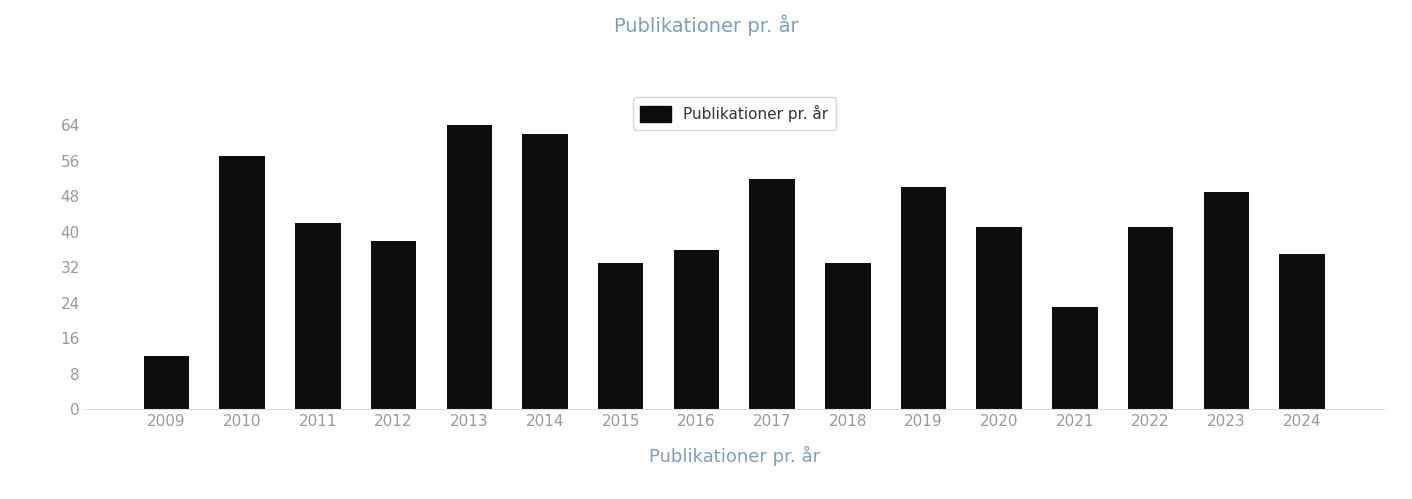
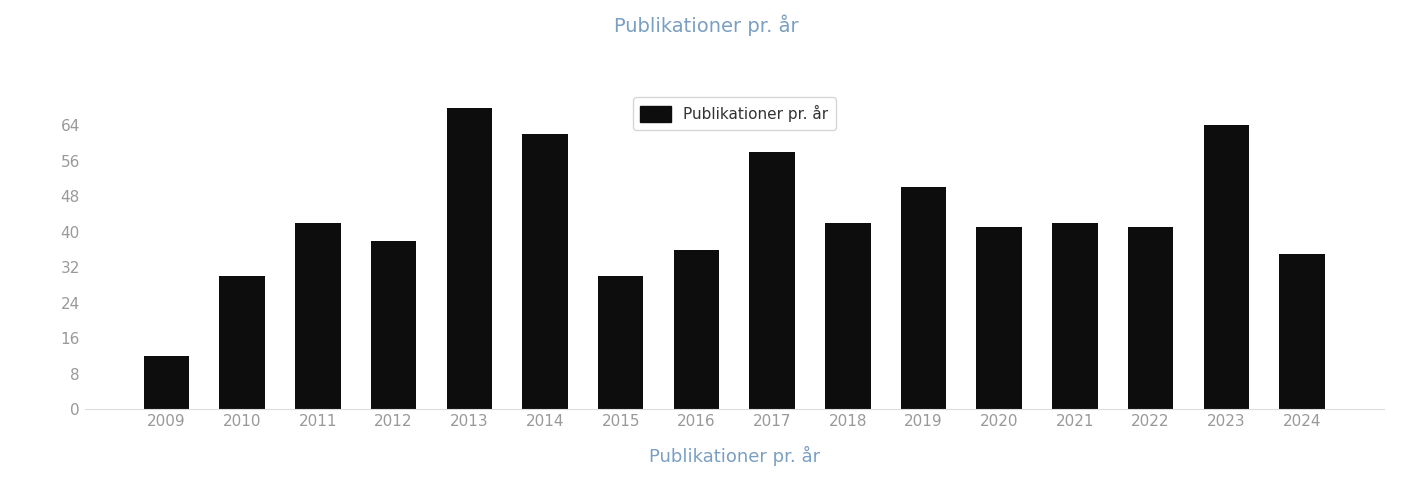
2010: 57 -> 30
2013: 64 -> 68
2015: 33 -> 30
2017: 52 -> 58
2018: 33 -> 42
2021: 23 -> 42
2023: 49 -> 64
